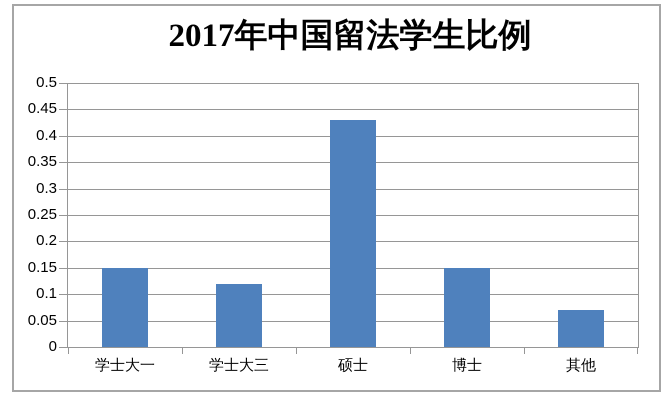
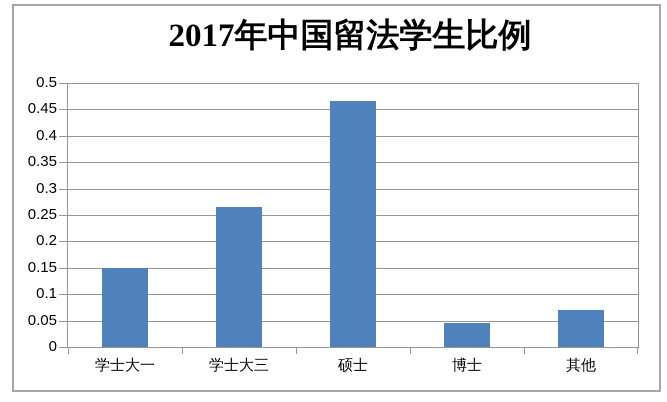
学士大三: 0.12 -> 0.27
硕士: 0.43 -> 0.47
博士: 0.15 -> 0.04
